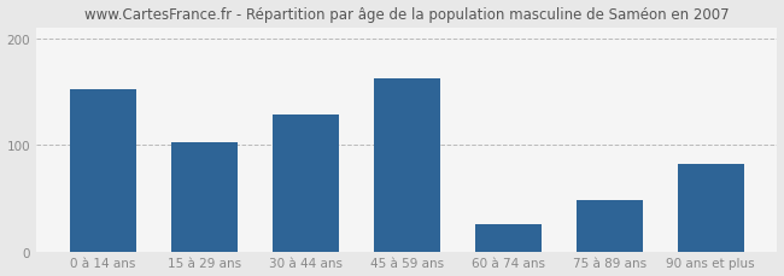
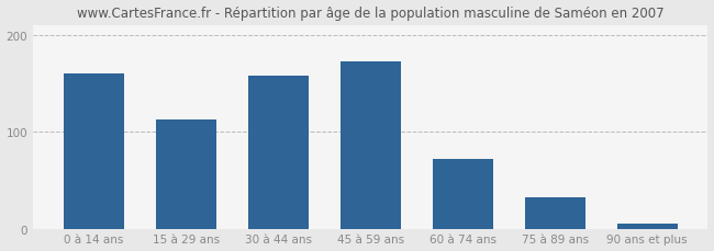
0 à 14 ans: 152 -> 160
15 à 29 ans: 102 -> 113
30 à 44 ans: 128 -> 158
45 à 59 ans: 162 -> 172
60 à 74 ans: 26 -> 72
75 à 89 ans: 48 -> 32
90 ans et plus: 82 -> 5
